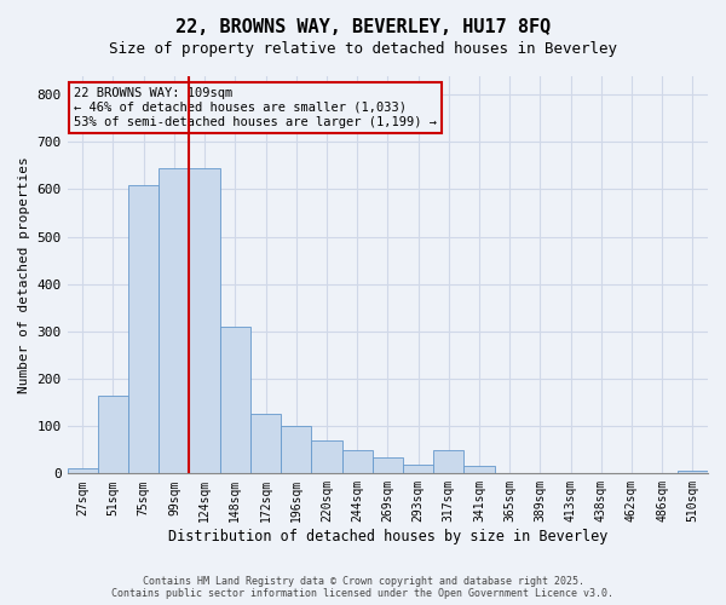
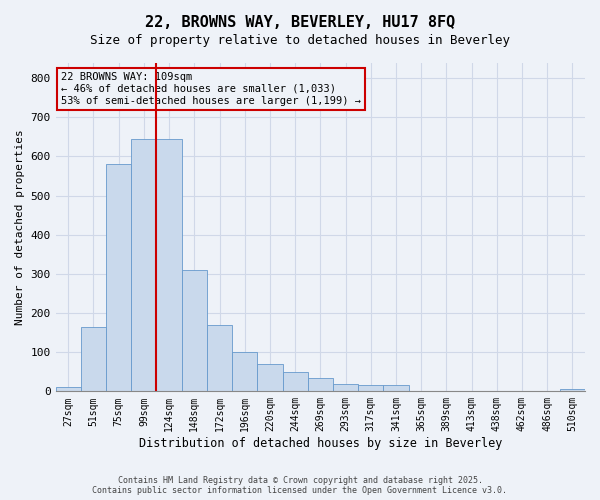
75sqm: 610 -> 580
172sqm: 125 -> 170
317sqm: 50 -> 15
